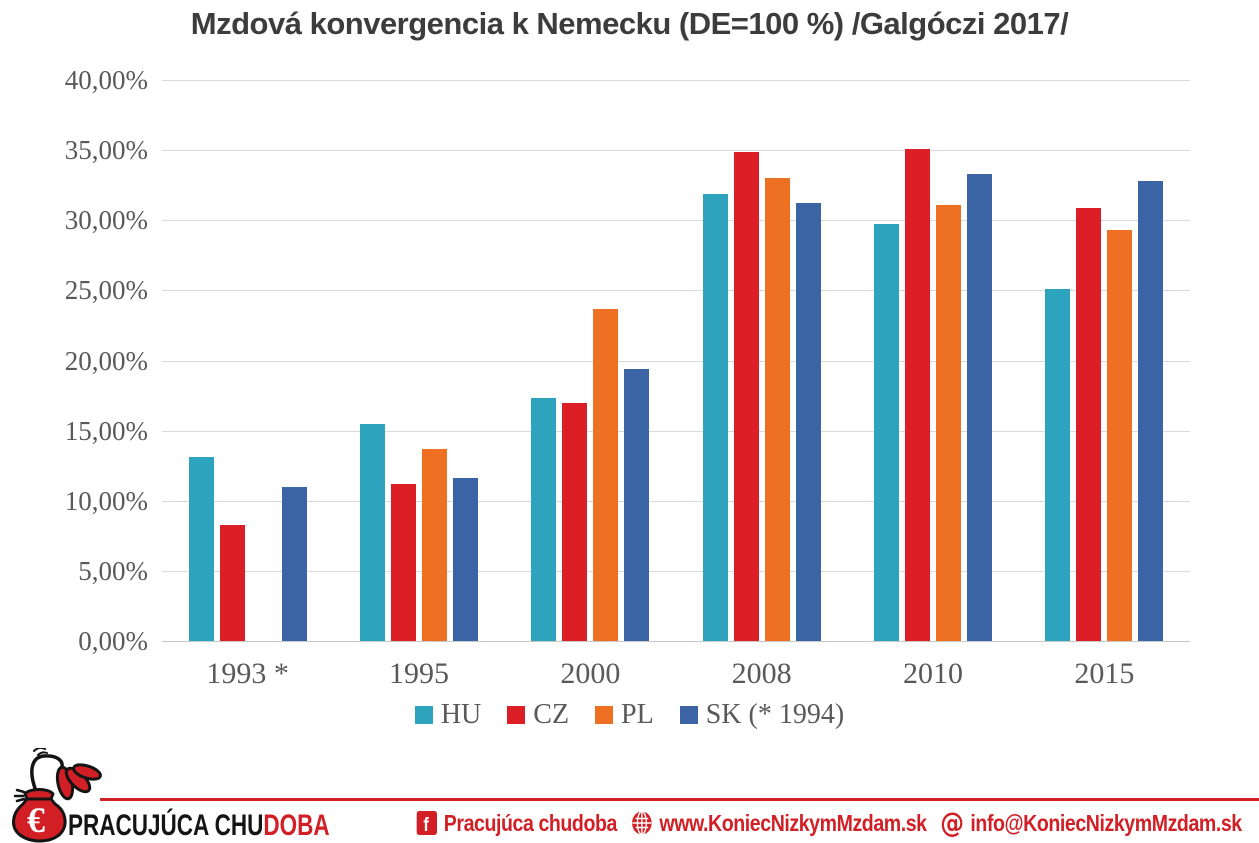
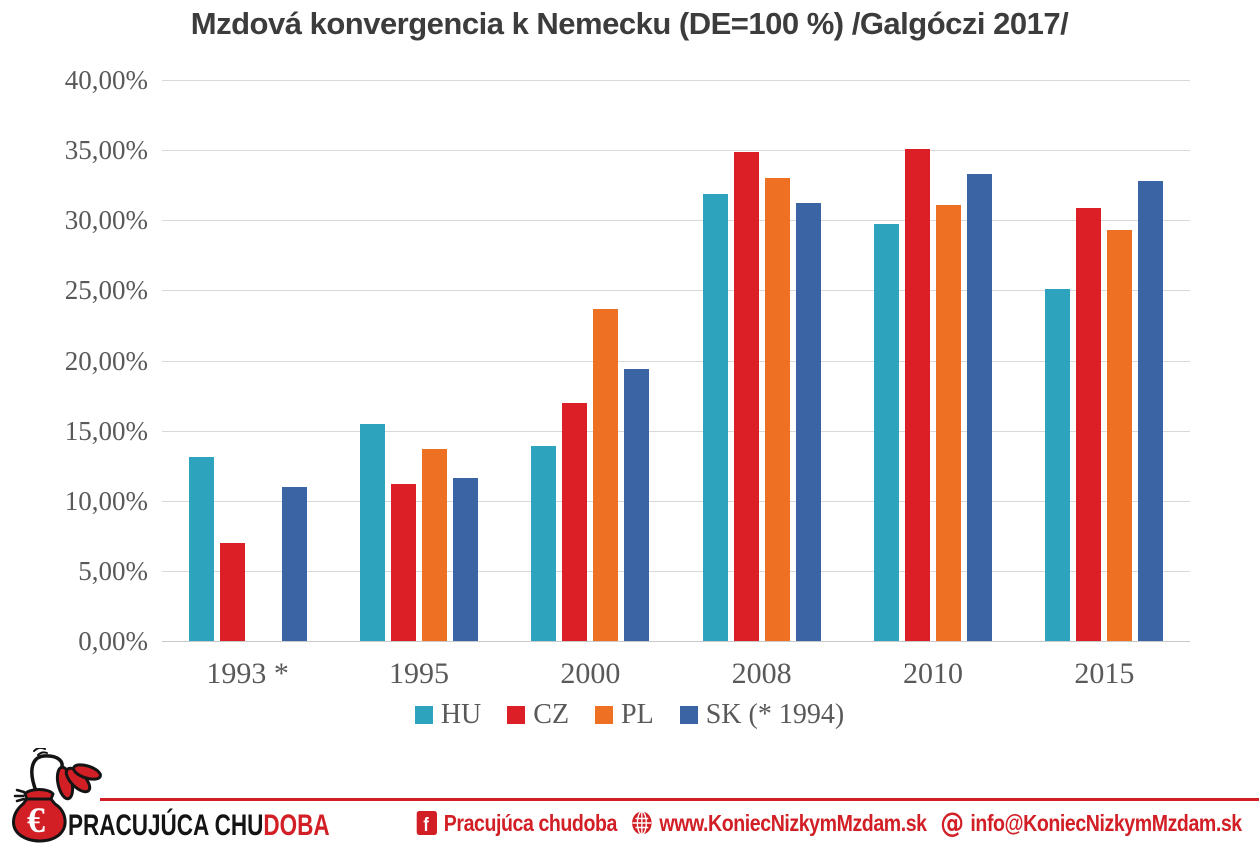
CZ/1993 *: 8,3% -> 7,0%
HU/2000: 17,3% -> 13,9%
